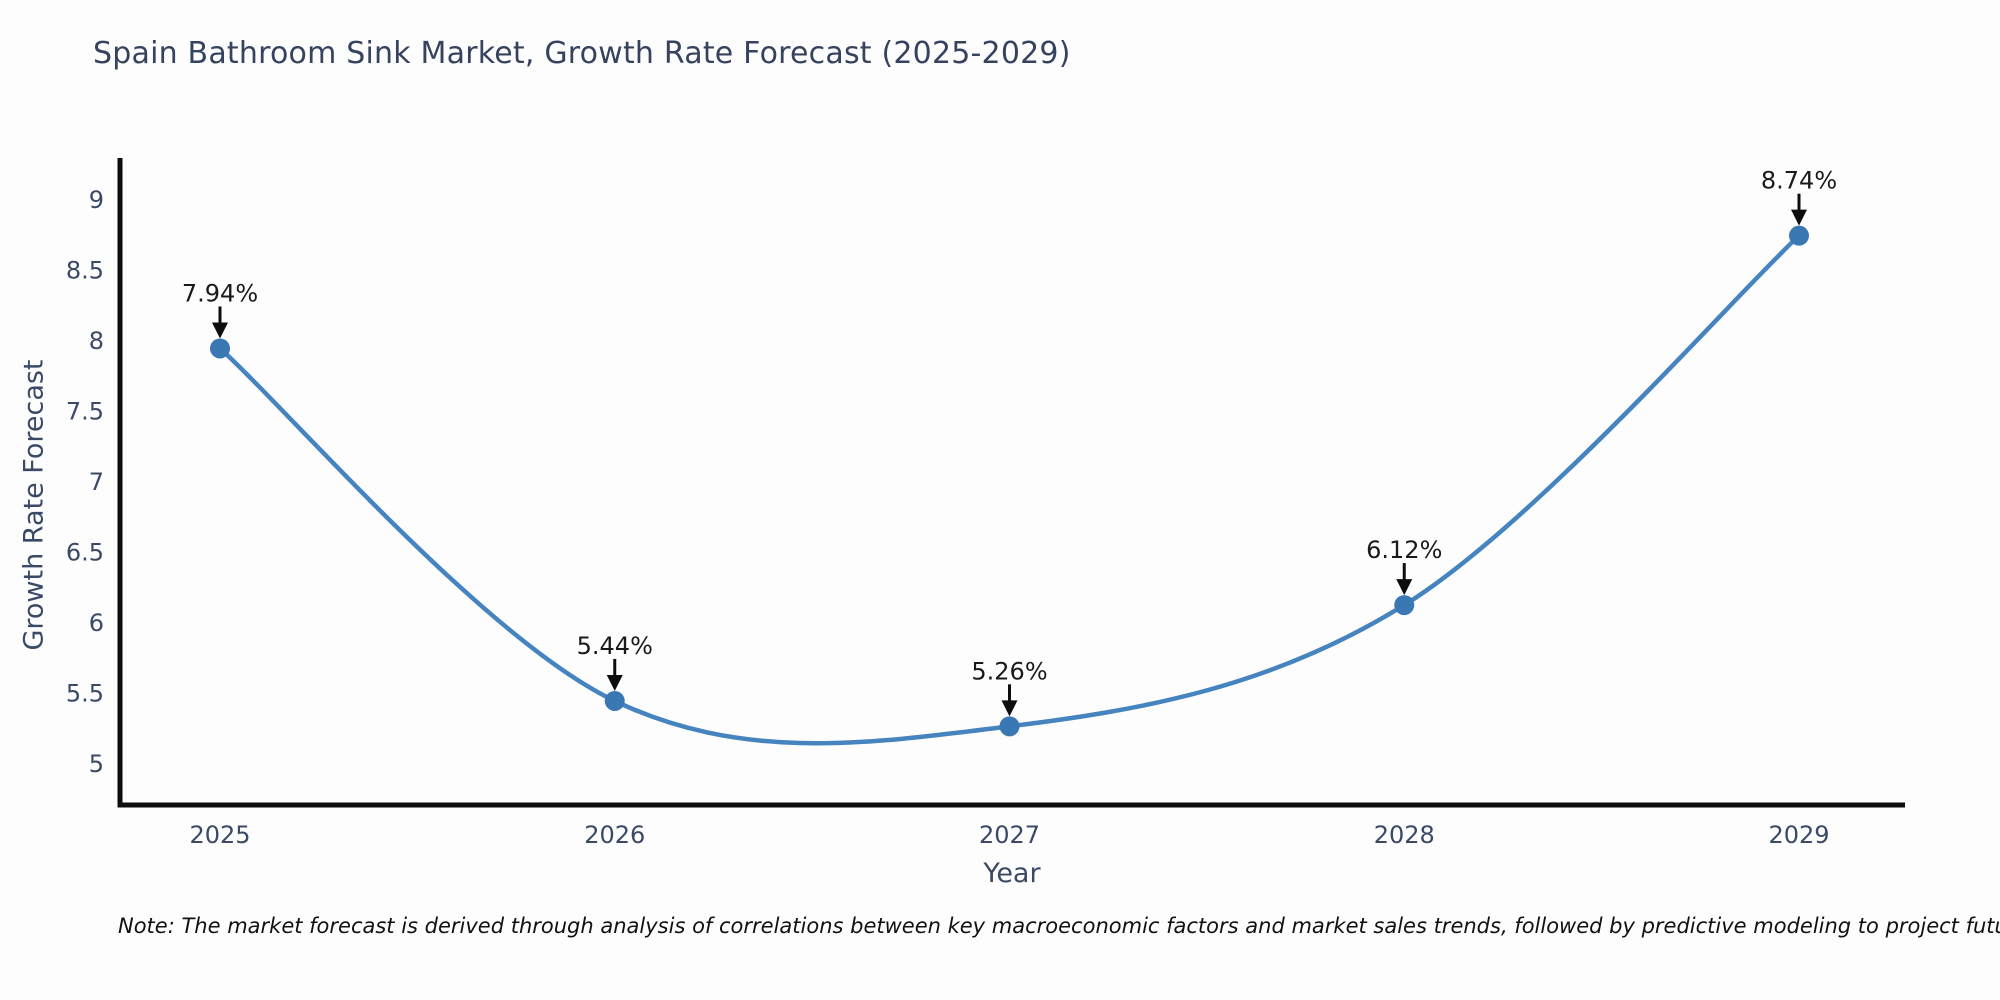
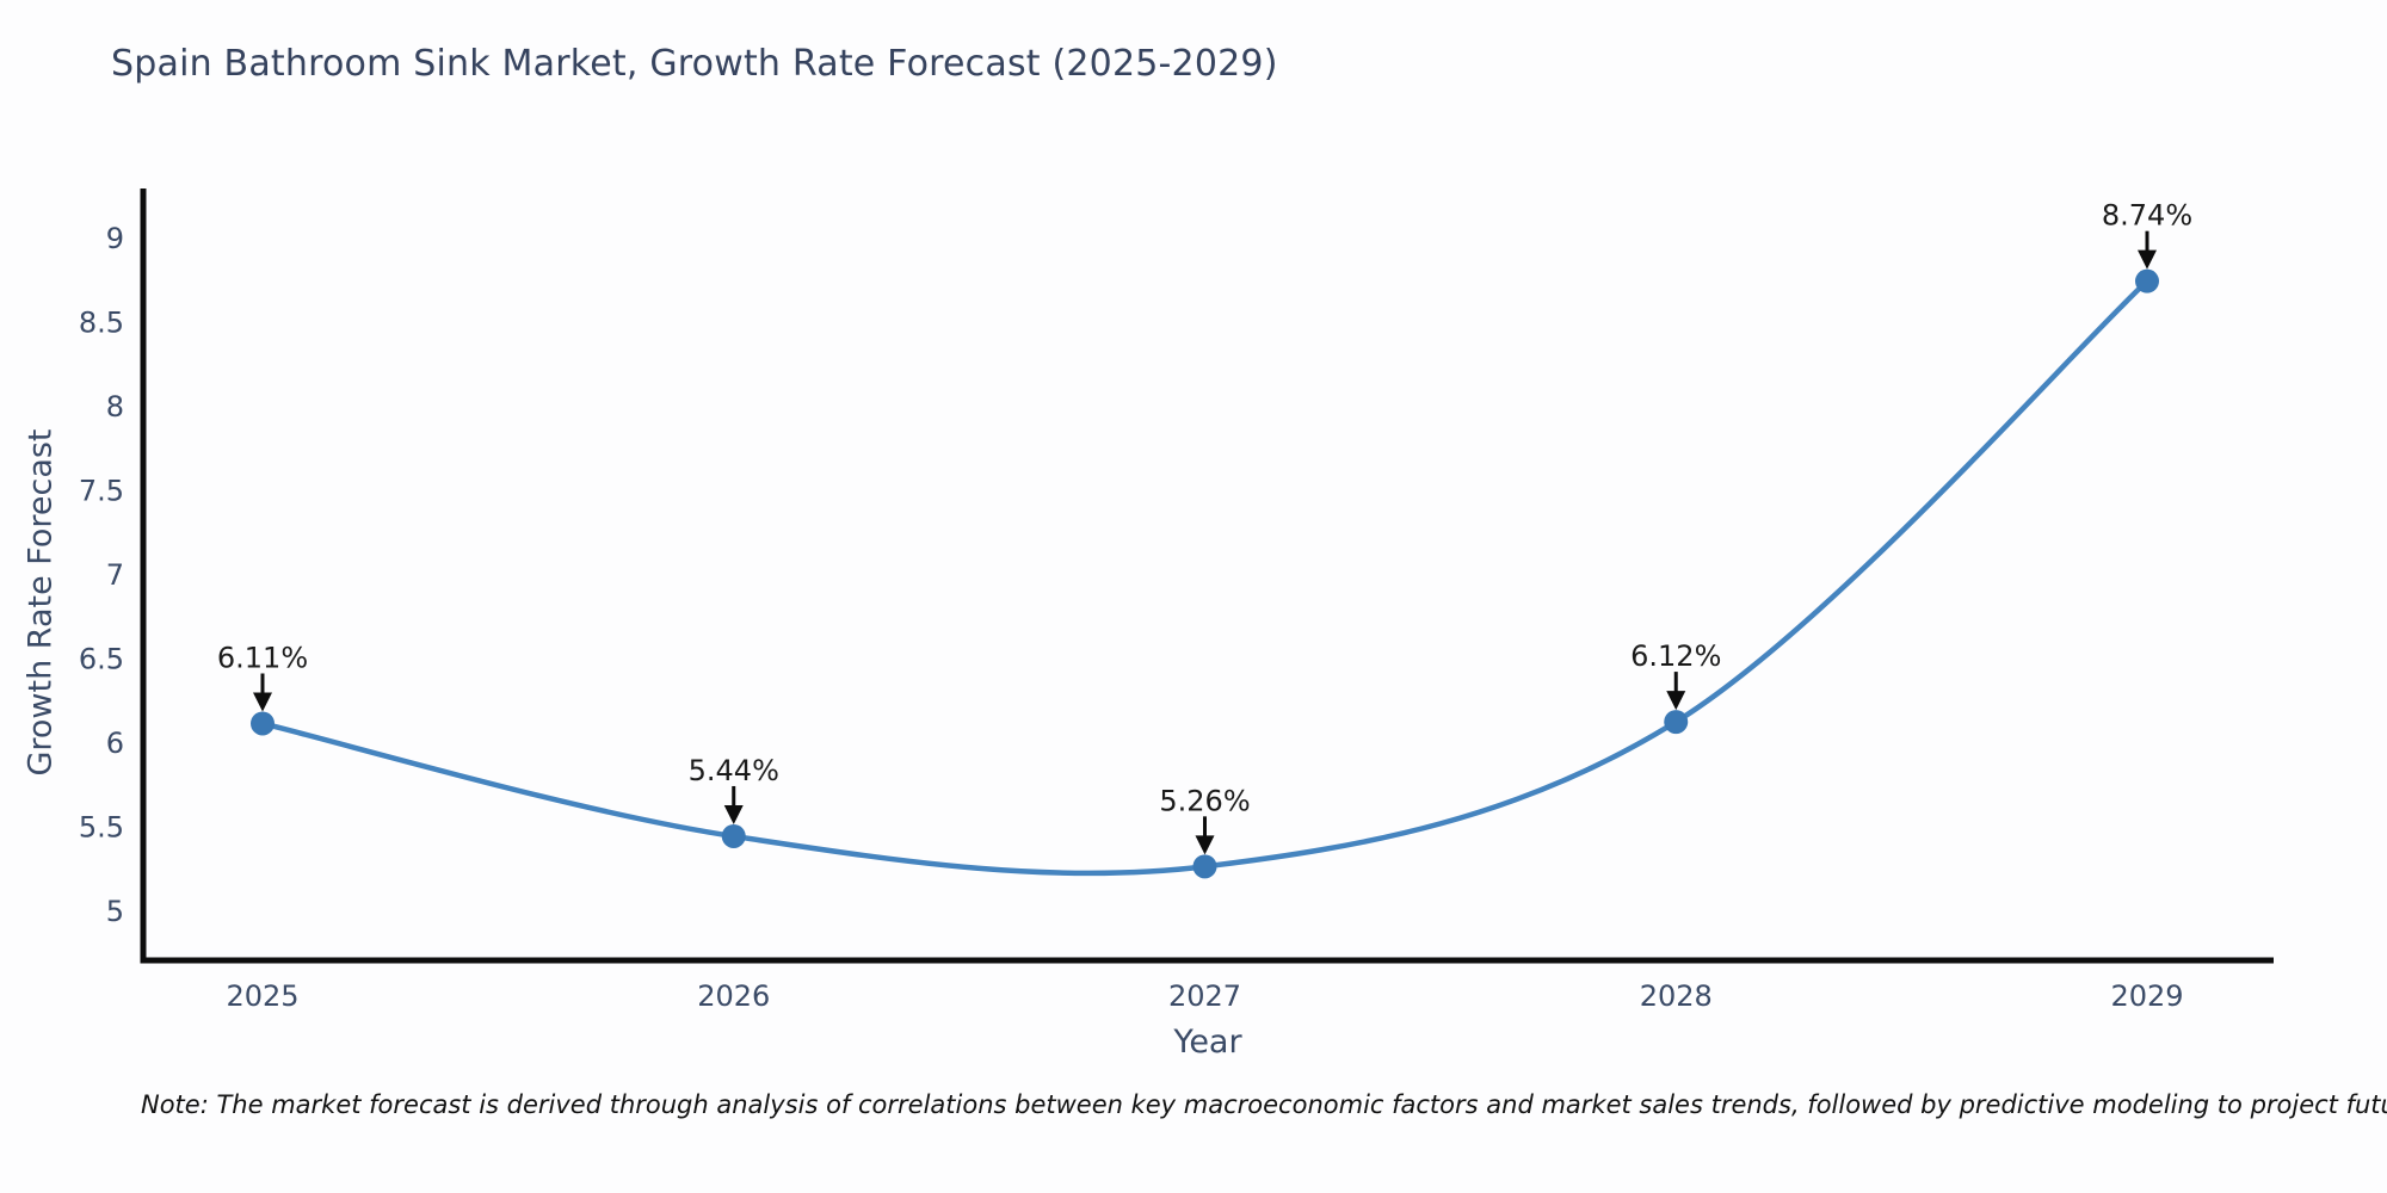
2025: 7.94% -> 6.11%
